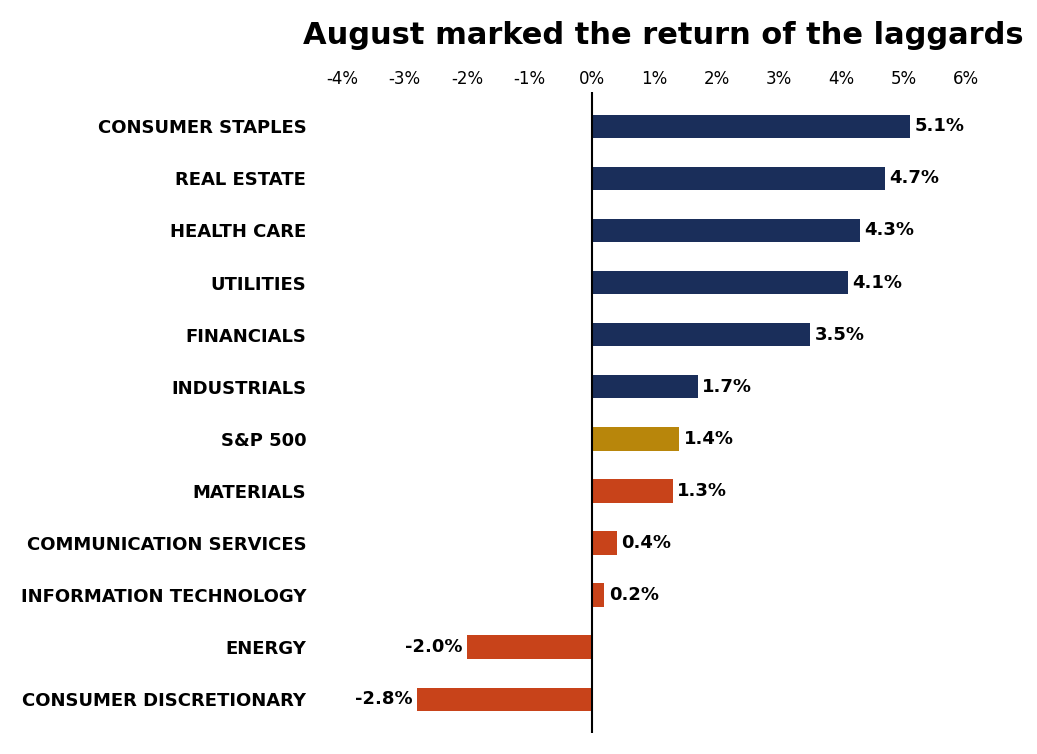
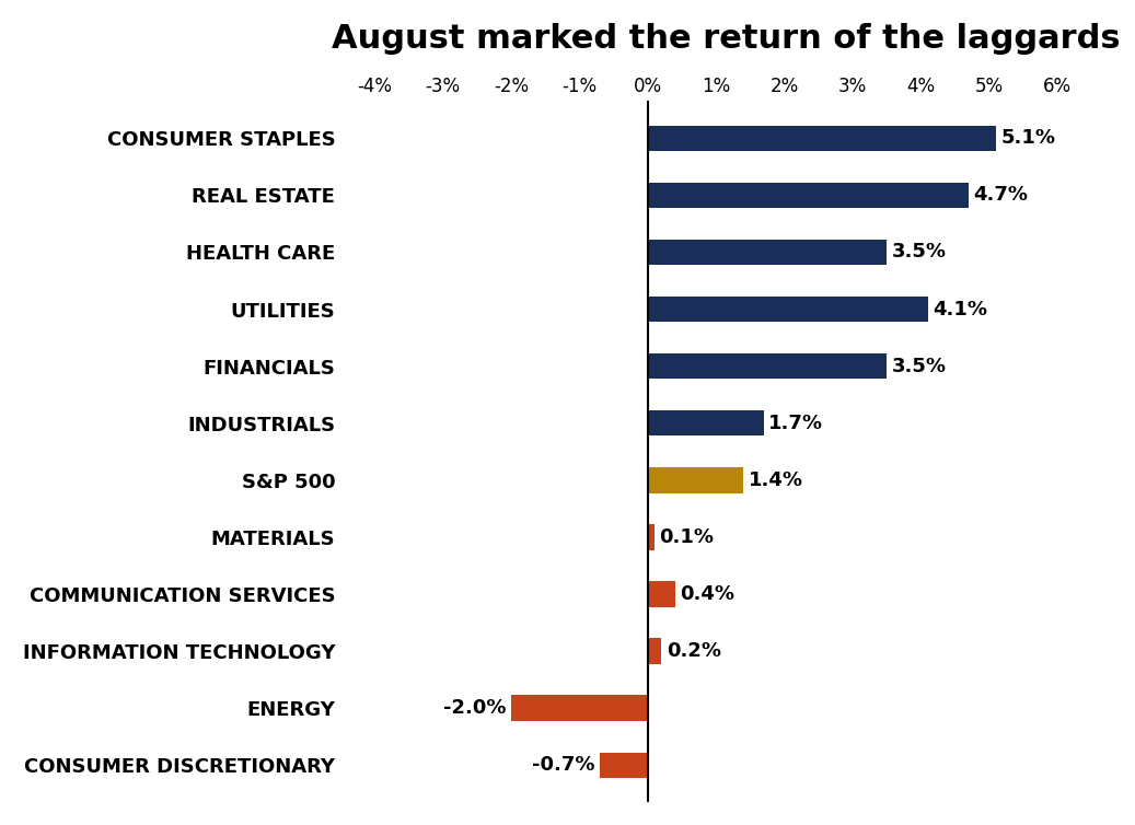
HEALTH CARE: 4.3% -> 3.5%
MATERIALS: 1.3% -> 0.1%
CONSUMER DISCRETIONARY: -2.8% -> -0.7%
